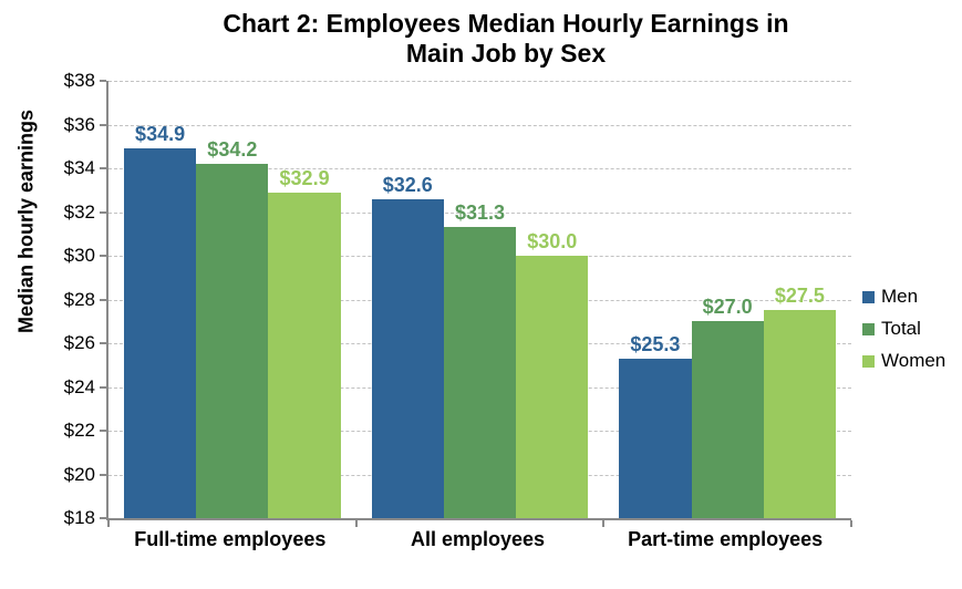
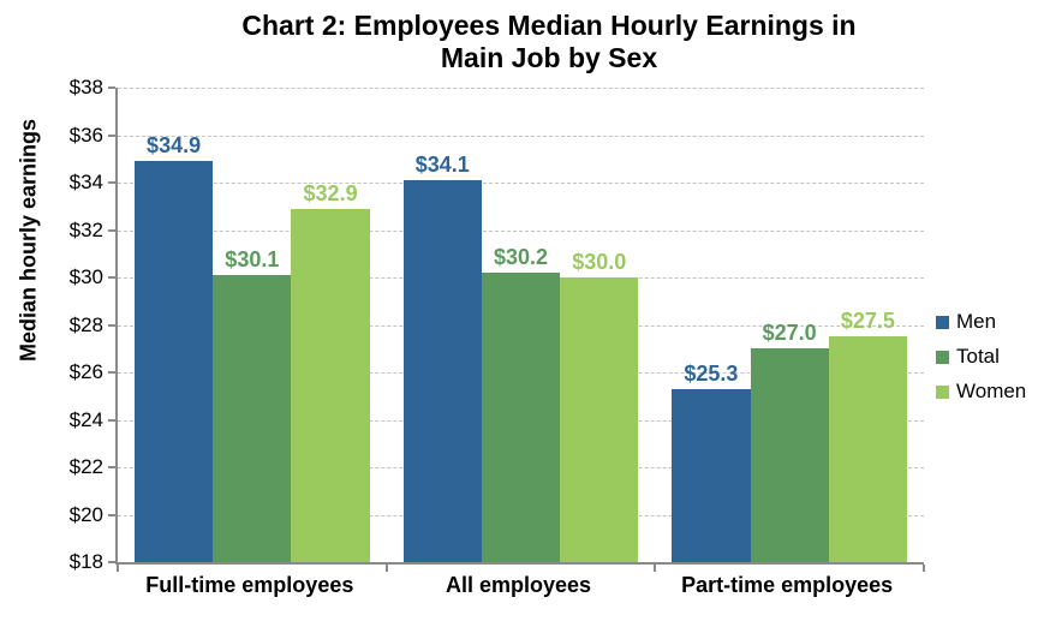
Total/Full-time employees: $34.2 -> $30.1
Men/All employees: $32.6 -> $34.1
Total/All employees: $31.3 -> $30.2
